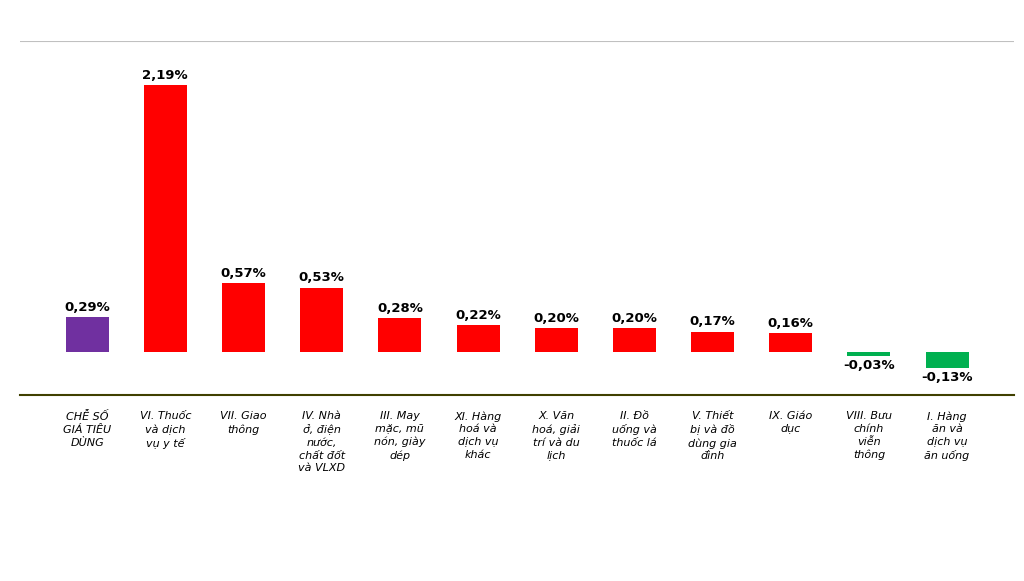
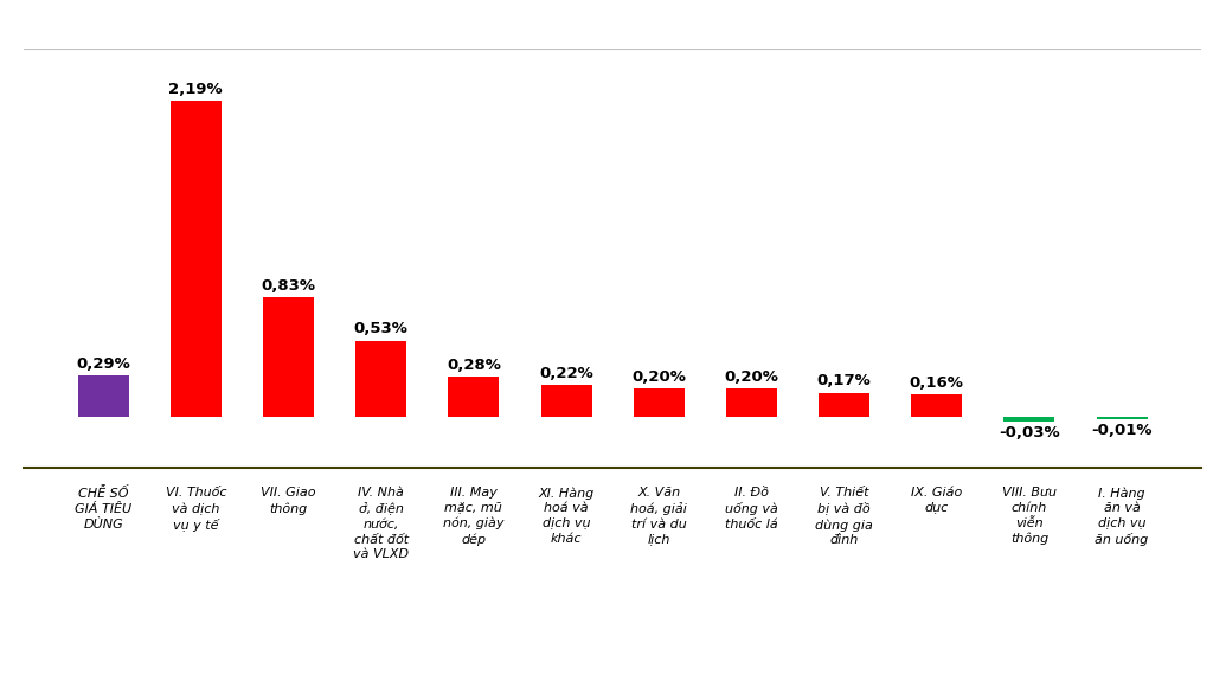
VII. Giao thông: 0,57% -> 0,83%
I. Hàng ăn và dịch vụ ăn uống: -0,13% -> -0,01%
